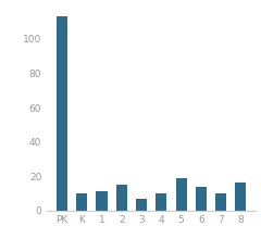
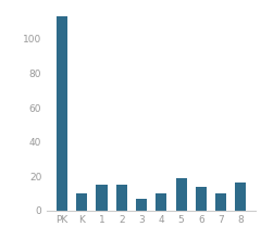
1: 11 -> 15
